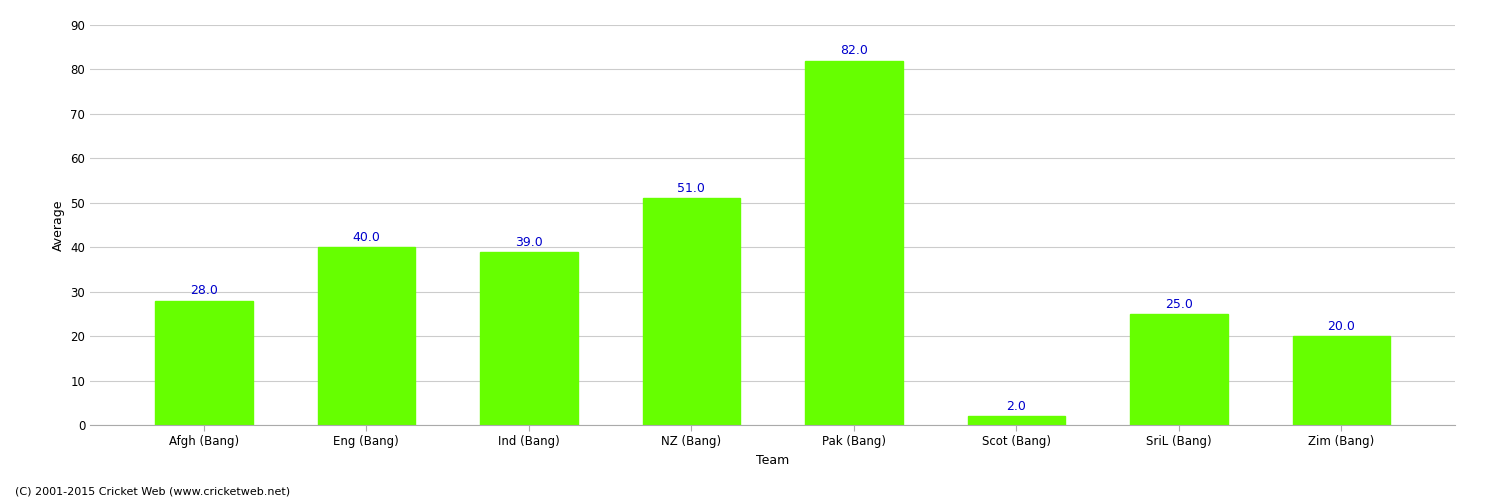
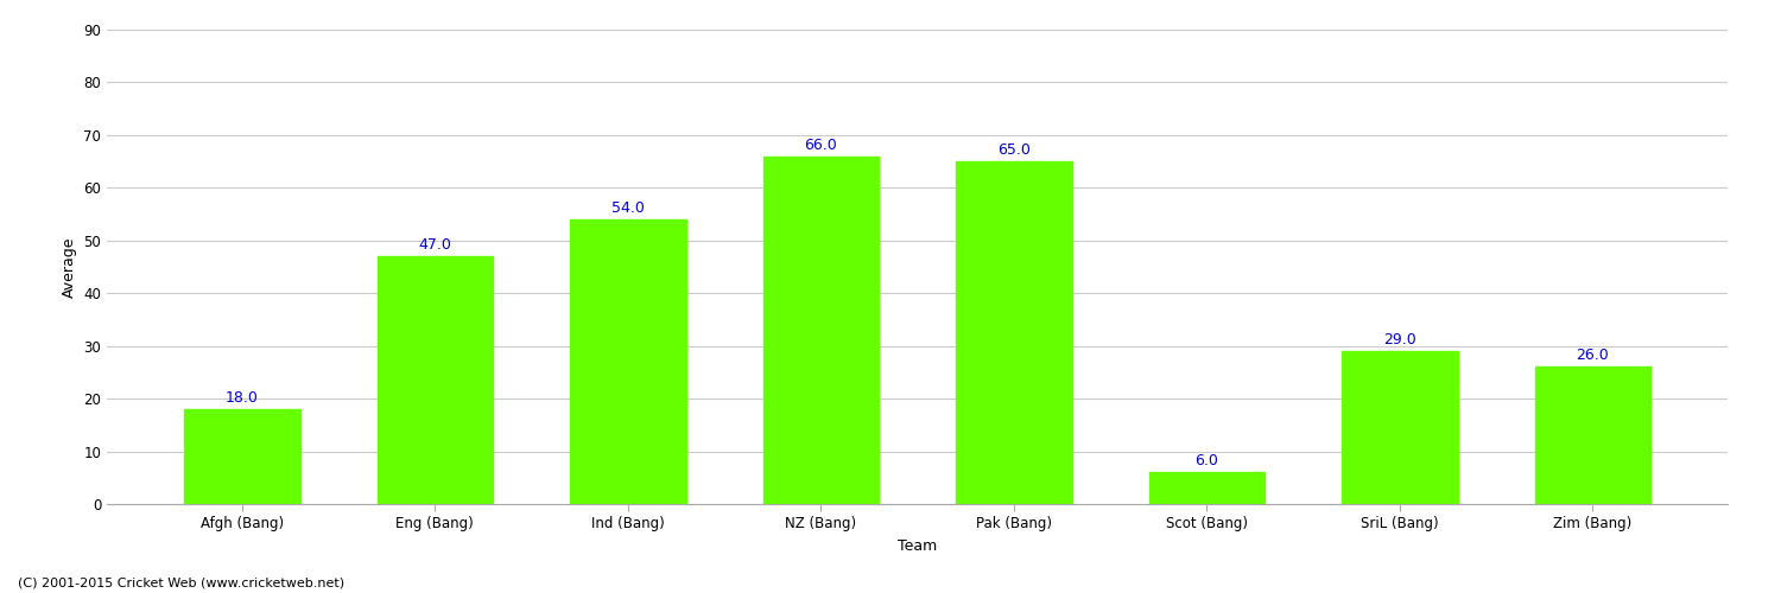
Afgh (Bang): 28.0 -> 18.0
Eng (Bang): 40.0 -> 47.0
Ind (Bang): 39.0 -> 54.0
NZ (Bang): 51.0 -> 66.0
Pak (Bang): 82.0 -> 65.0
Scot (Bang): 2.0 -> 6.0
SriL (Bang): 25.0 -> 29.0
Zim (Bang): 20.0 -> 26.0
